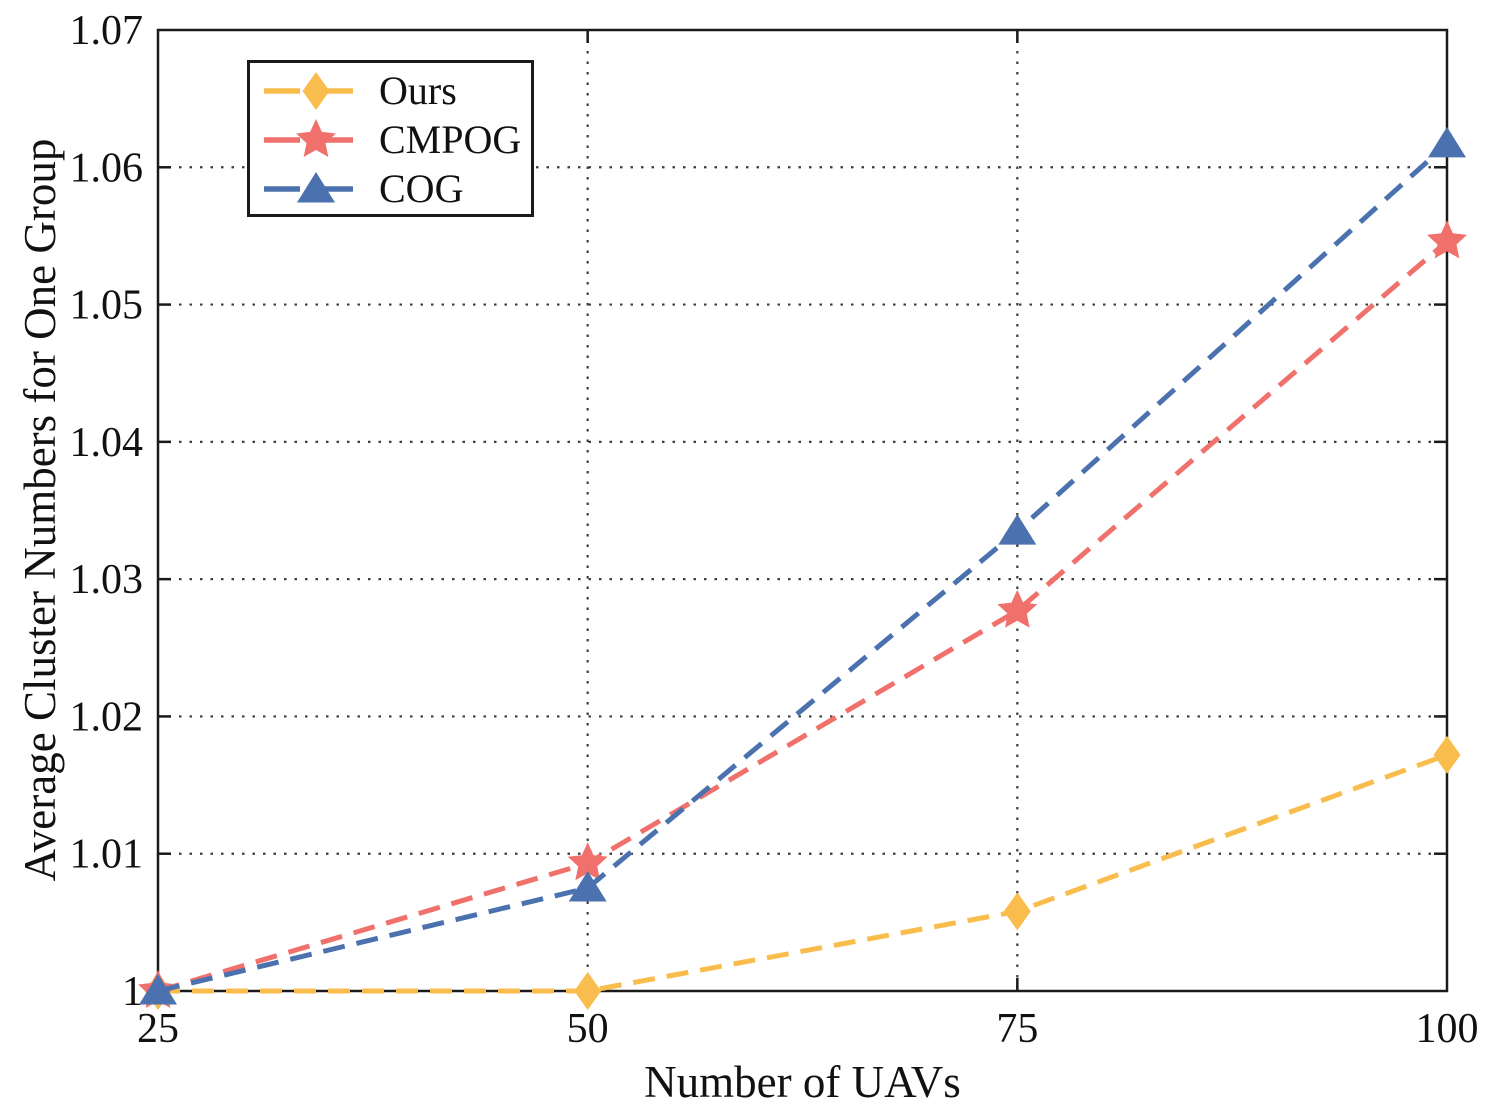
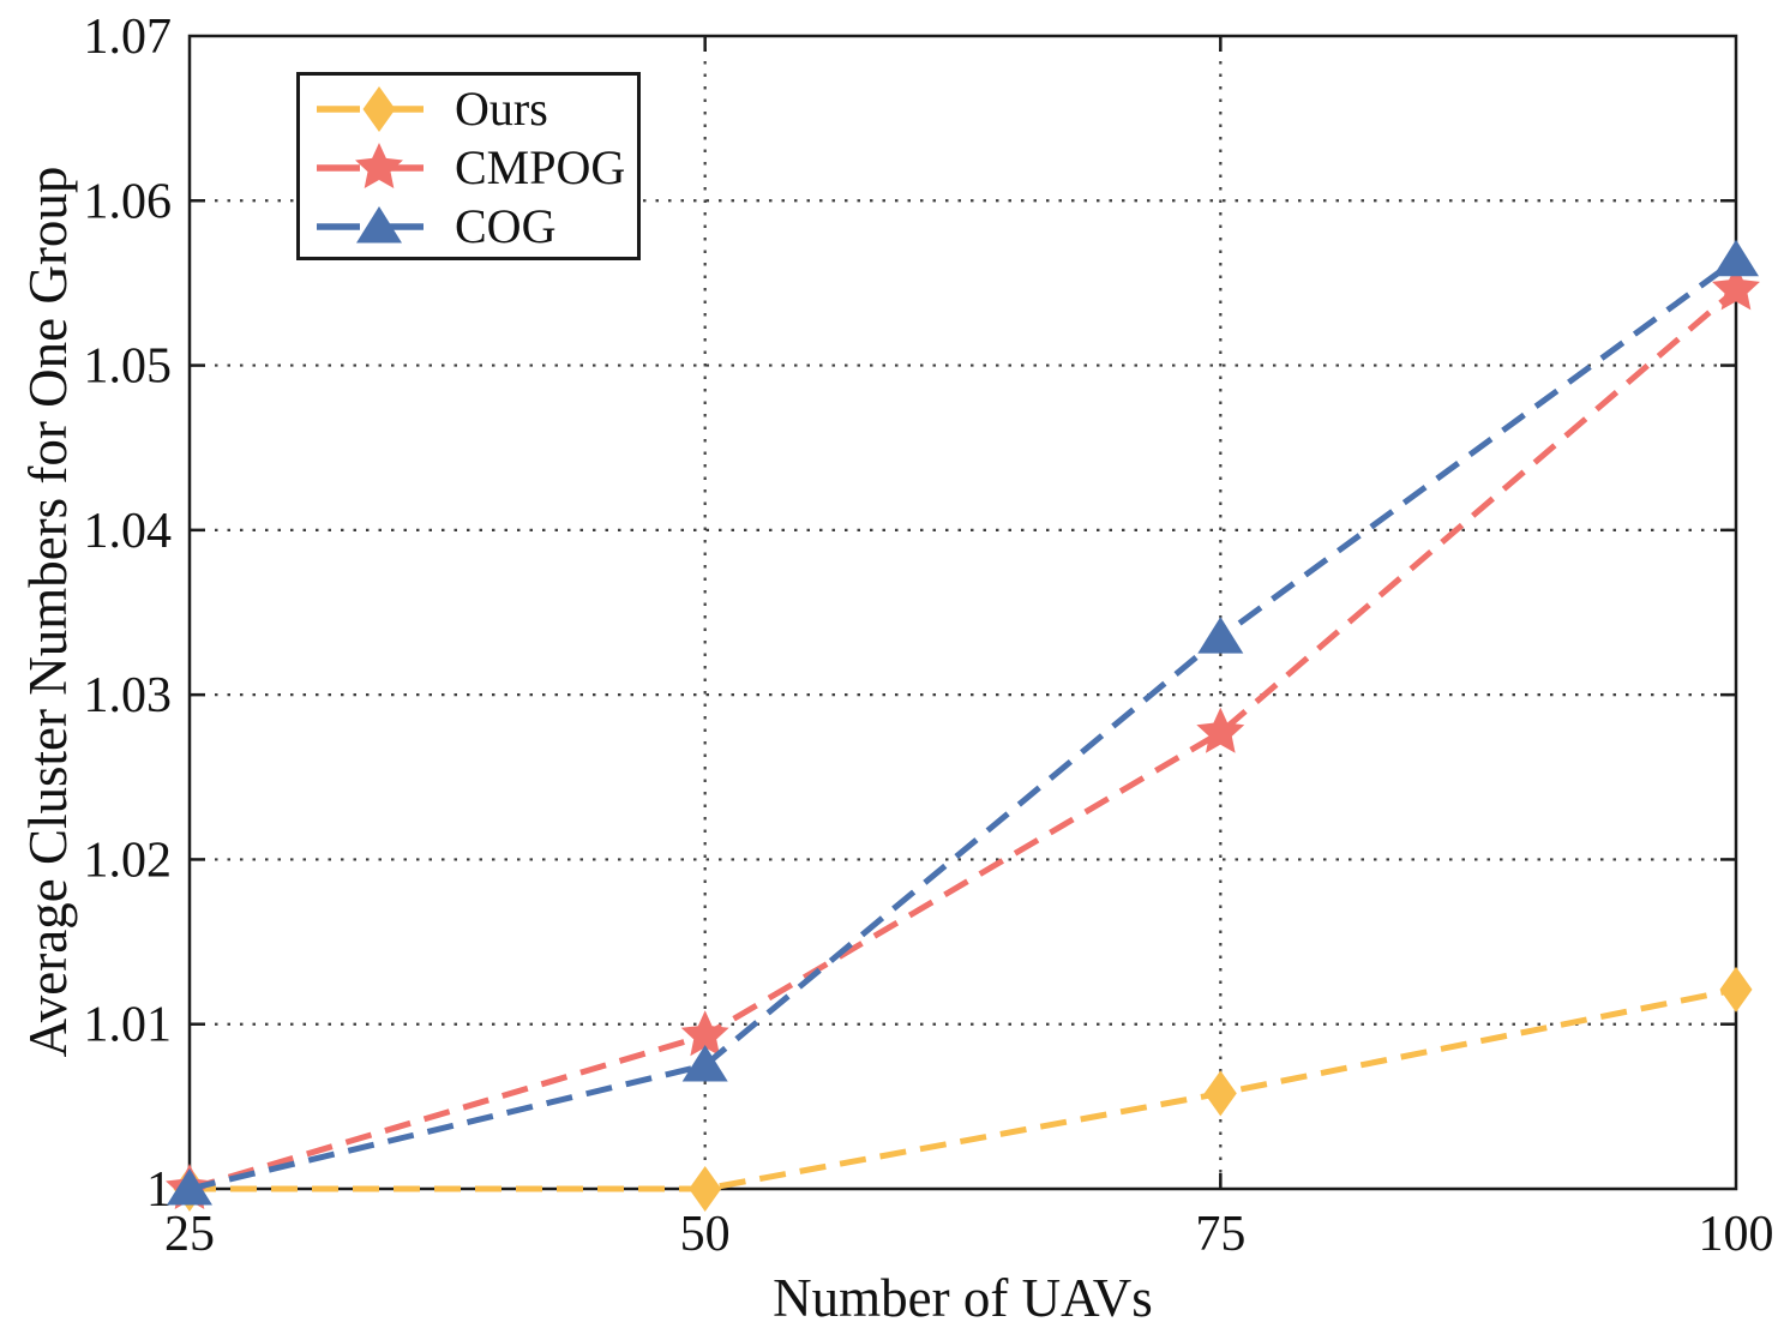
Ours/100: 1.0172 -> 1.0121
COG/100: 1.0617 -> 1.0564
